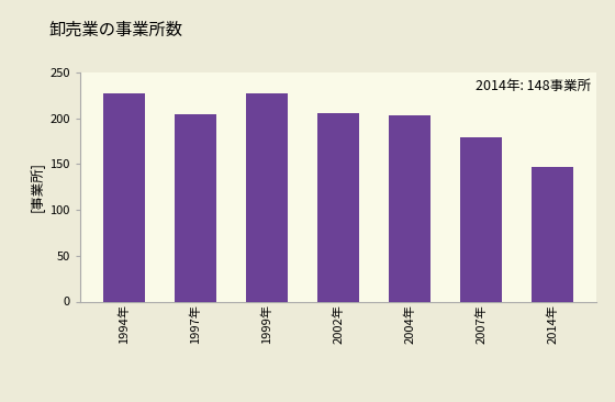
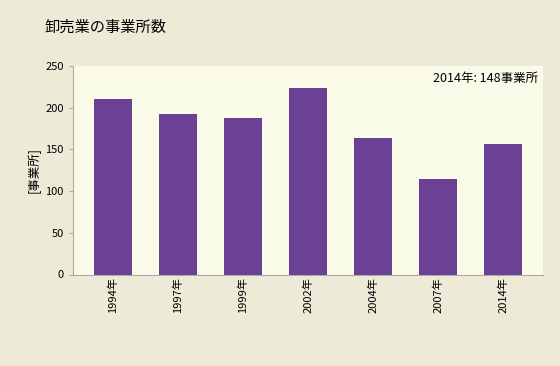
1994年: 227 -> 210
1997年: 204 -> 192
1999年: 227 -> 188
2002年: 206 -> 224
2004年: 203 -> 164
2007年: 179 -> 114
2014年: 147 -> 156
